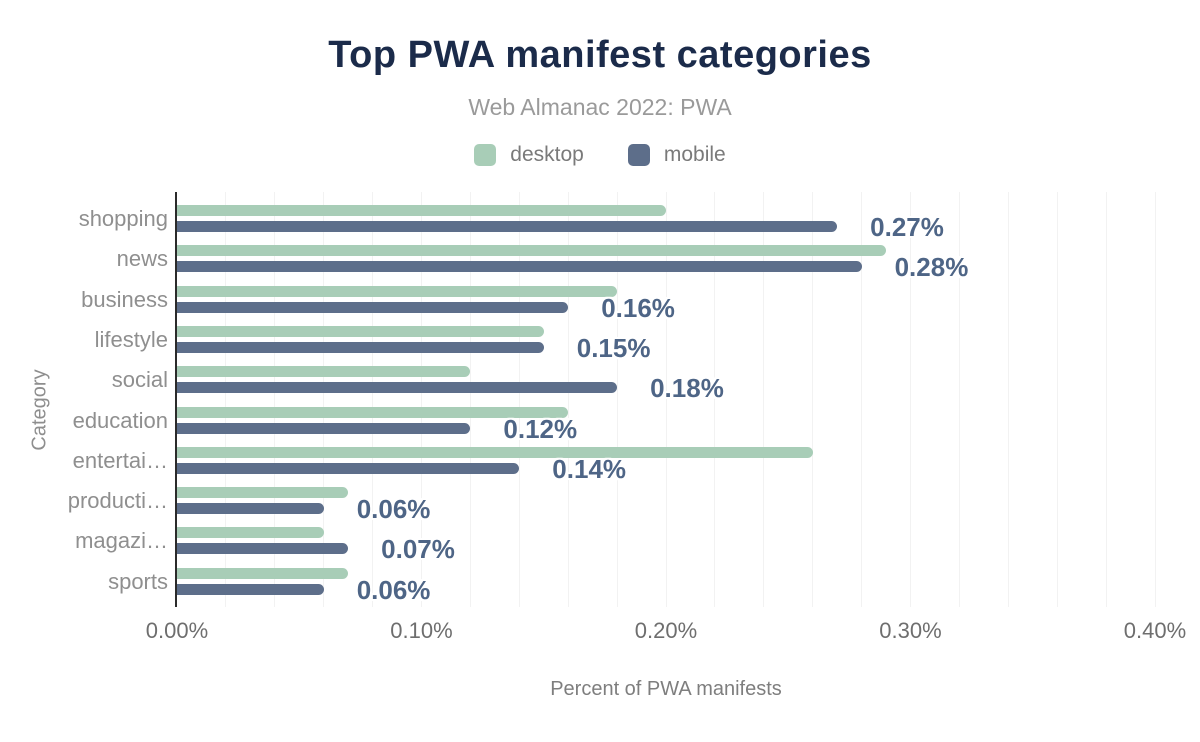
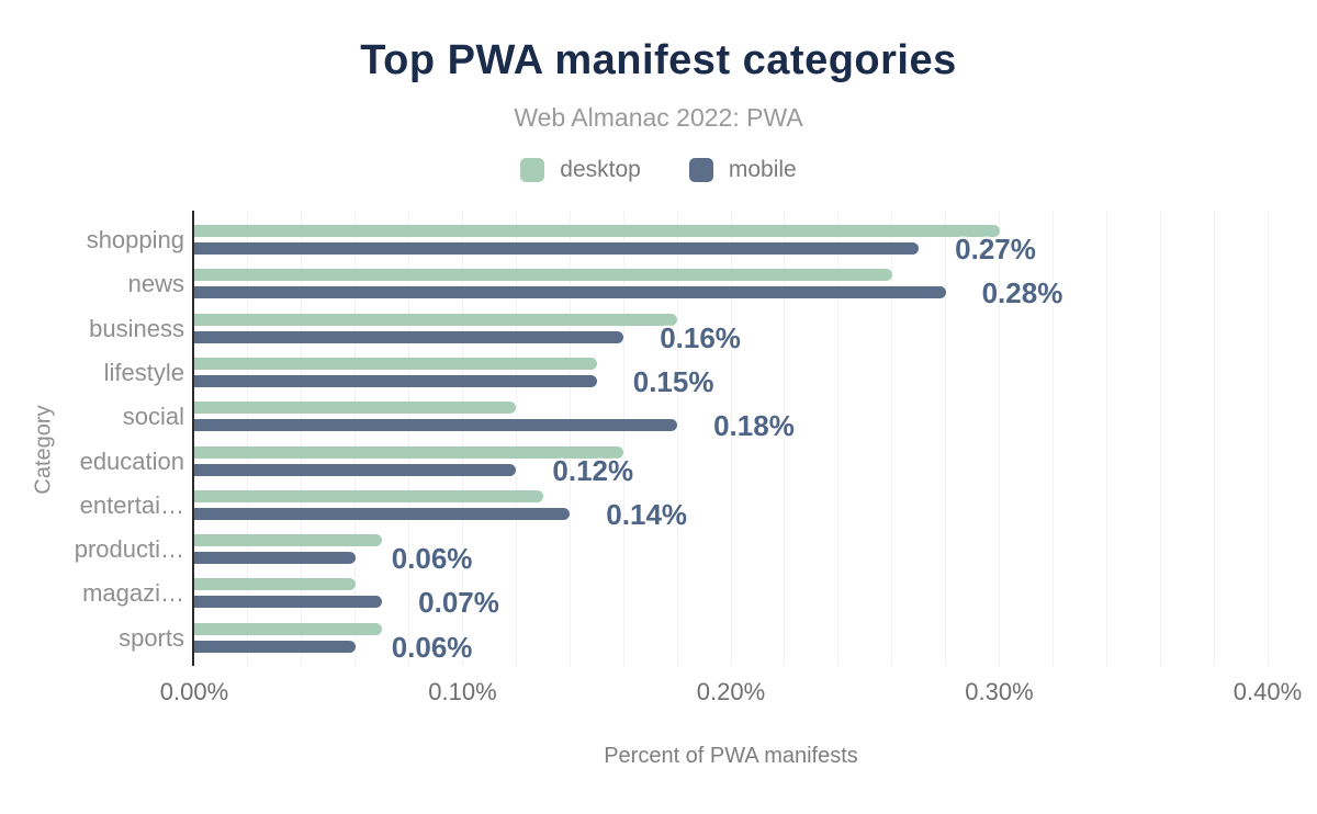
desktop/shopping: 0.20% -> 0.30%
desktop/news: 0.29% -> 0.26%
desktop/entertai…: 0.26% -> 0.13%
